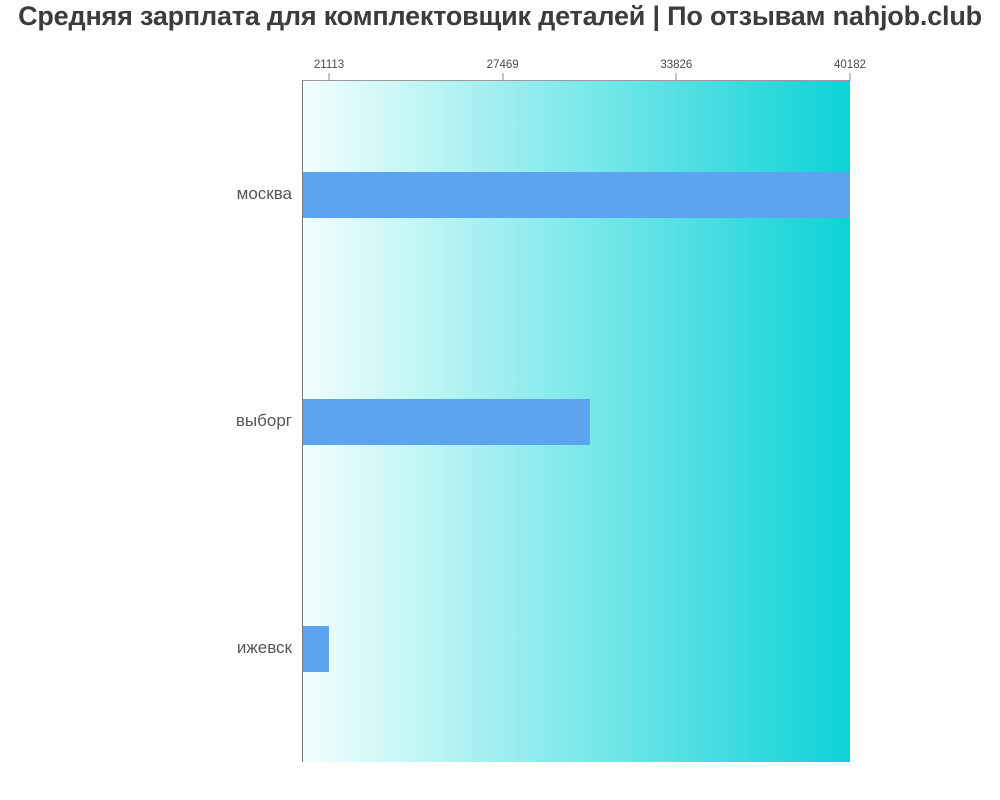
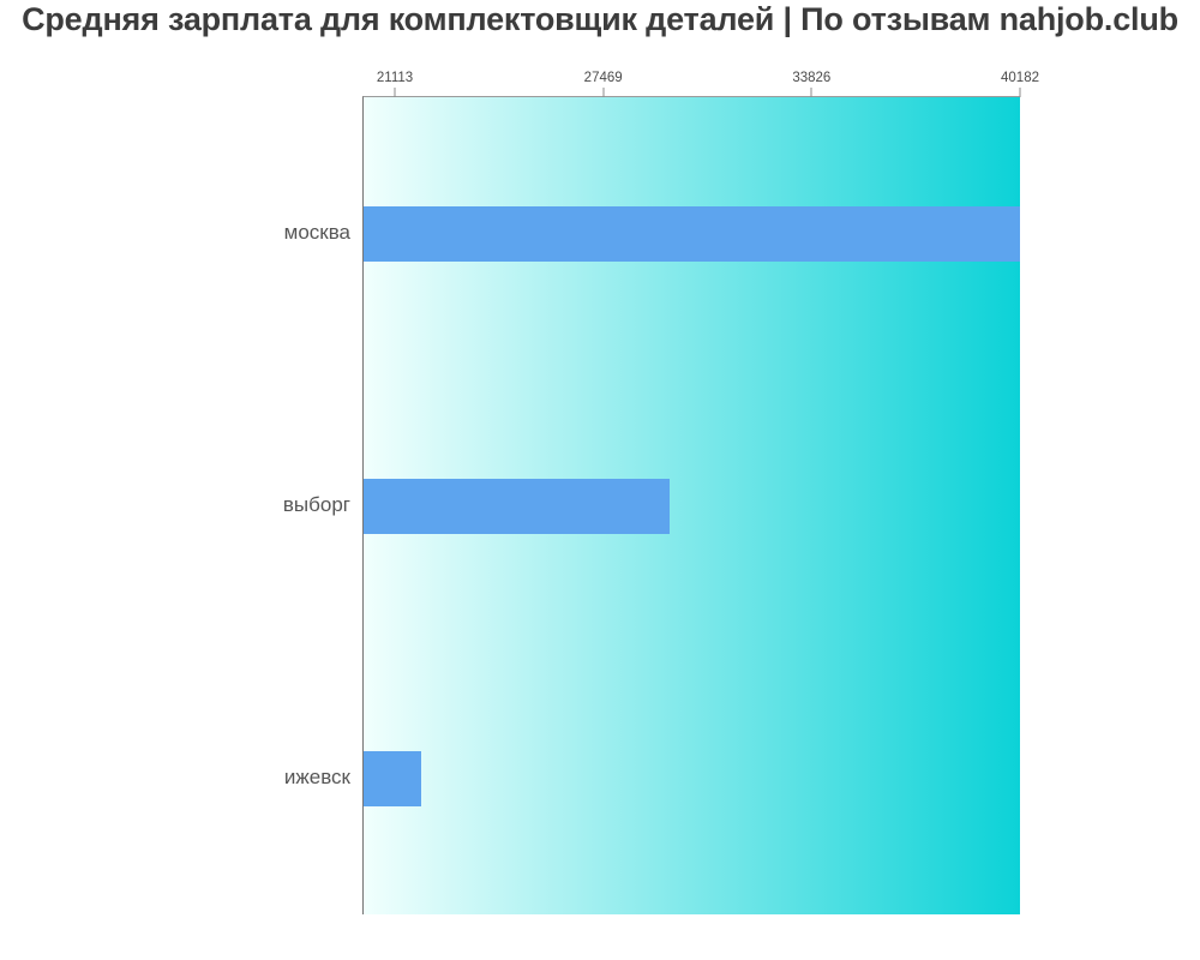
выборг: 30600 -> 29500
ижевск: 21100 -> 21900
